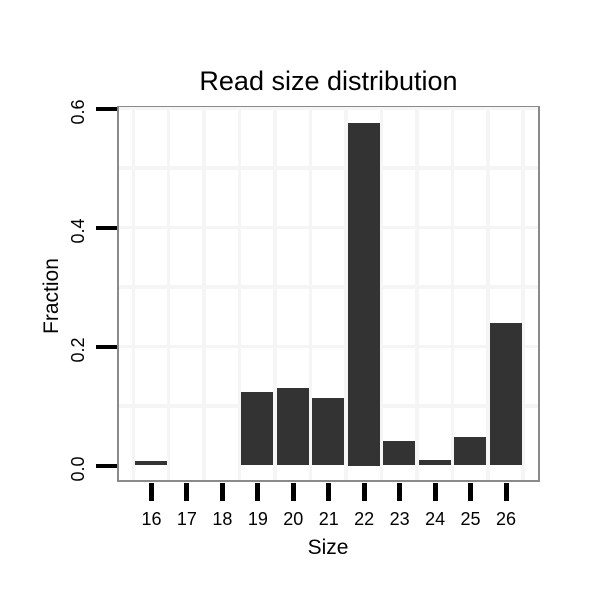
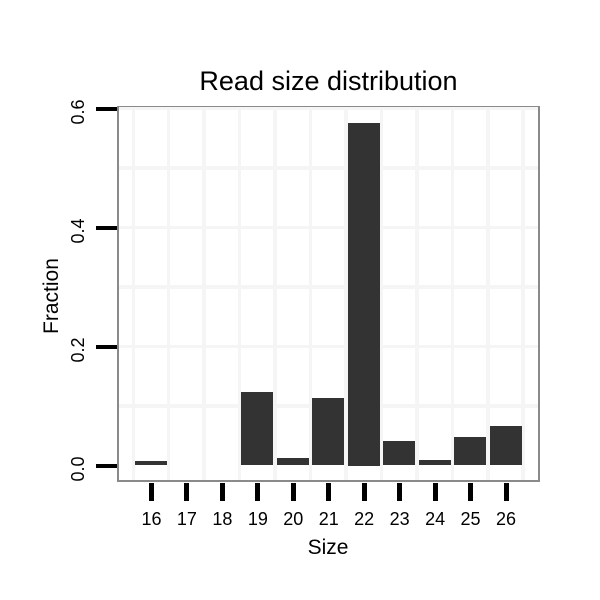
20: 0.13 -> 0.01
26: 0.24 -> 0.07
